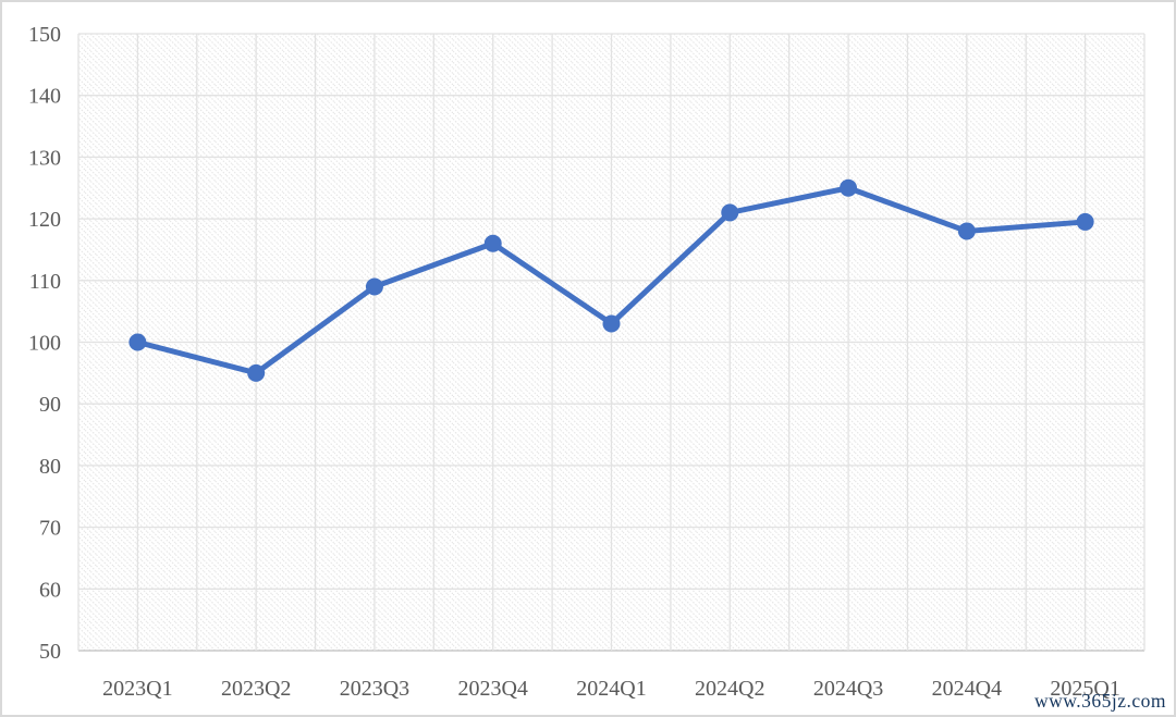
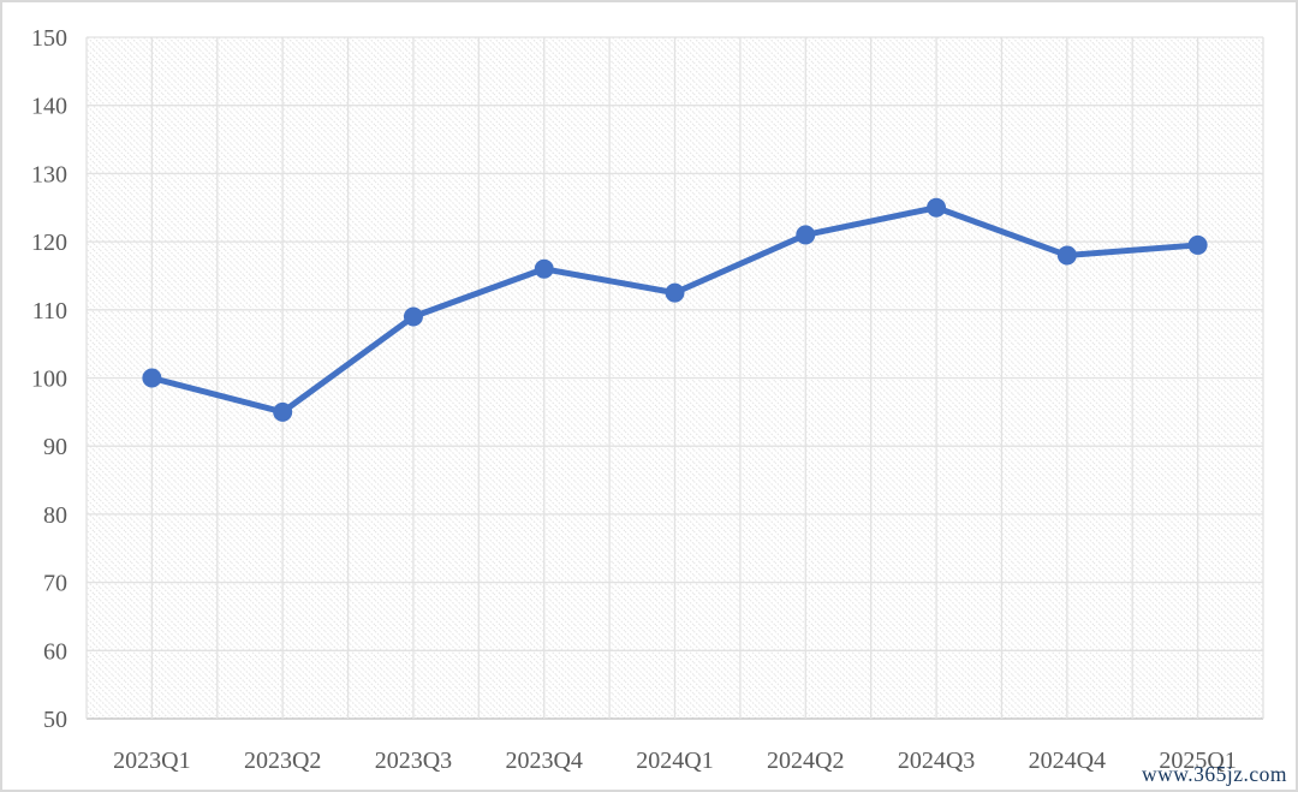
2024Q1: 103 -> 112
